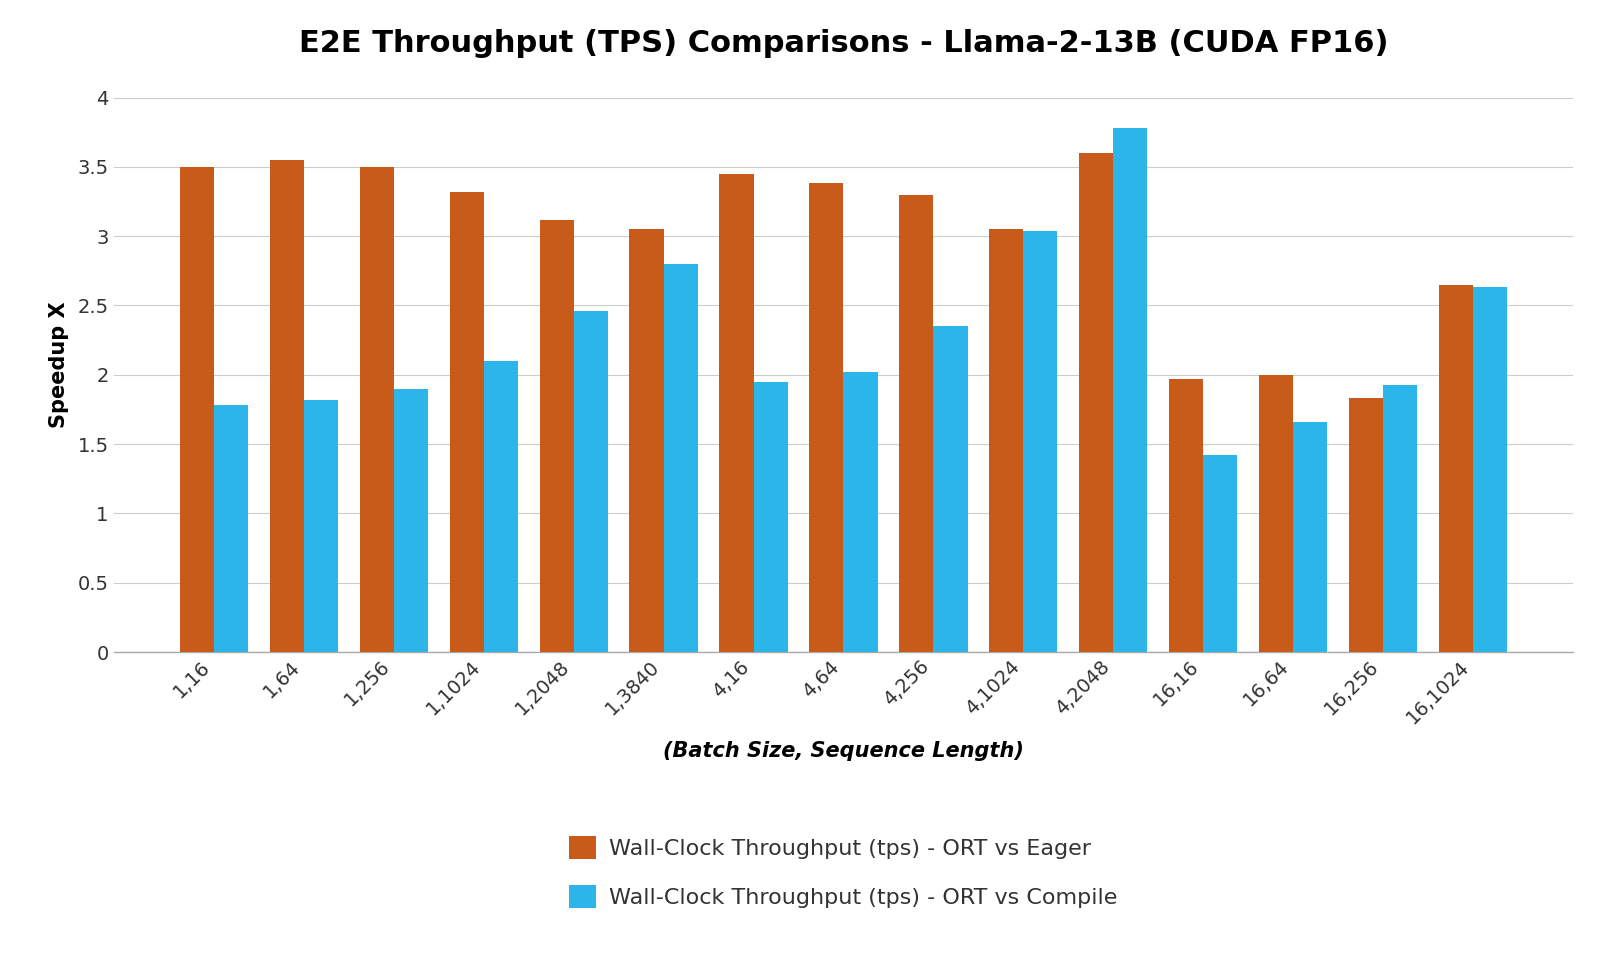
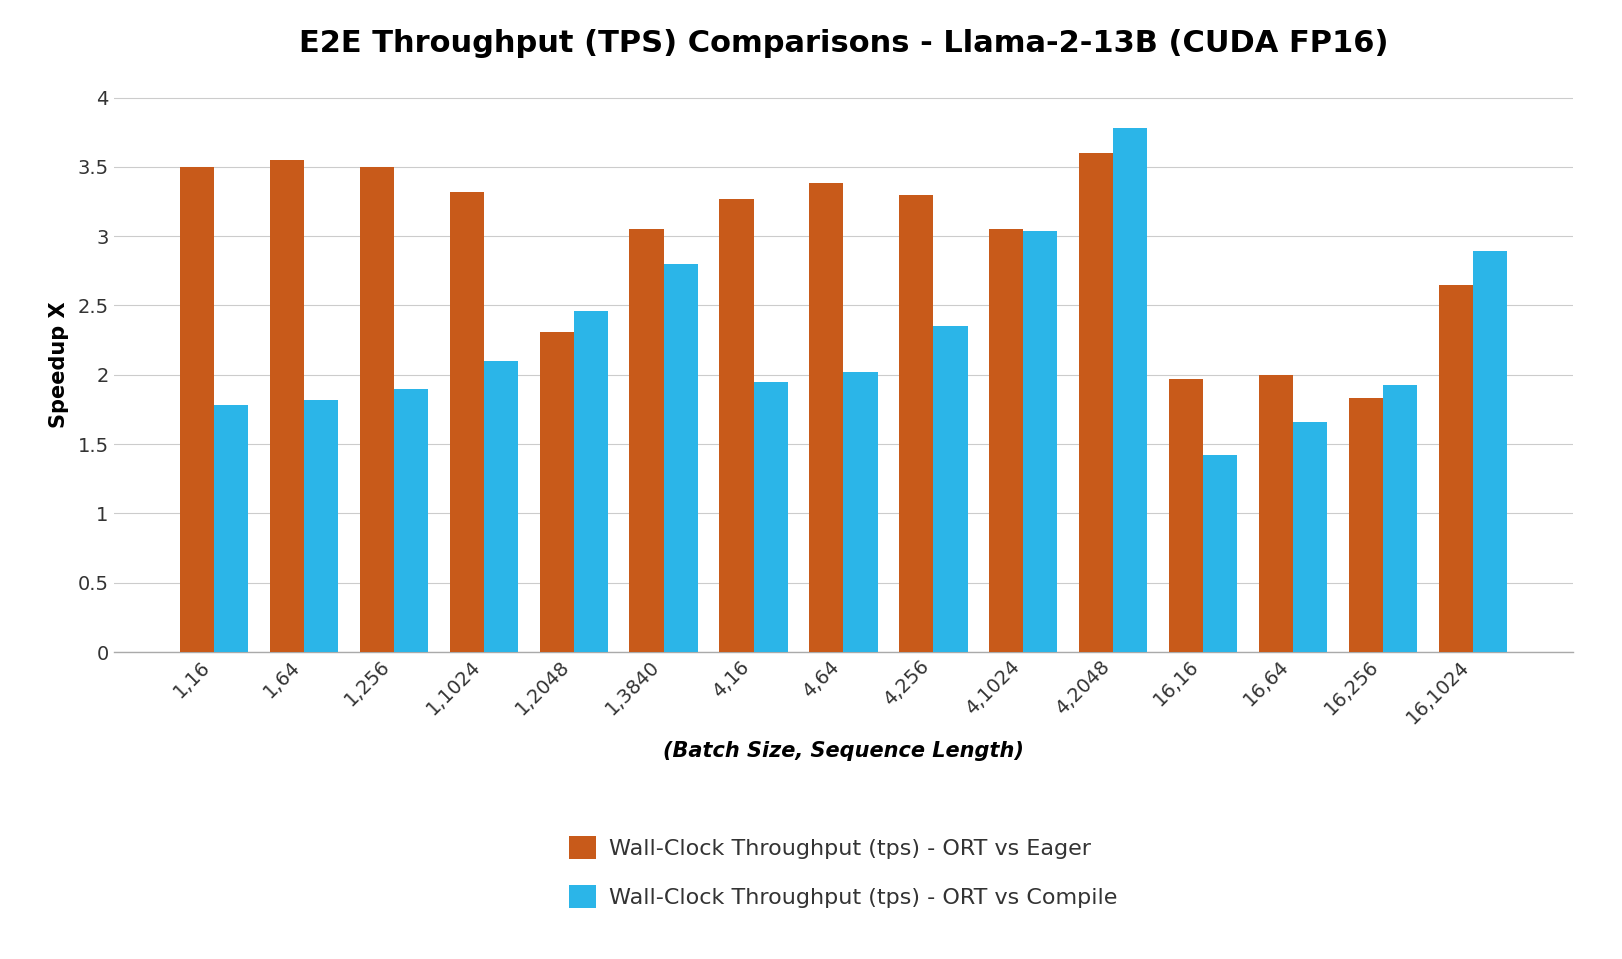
Wall-Clock Throughput (tps) - ORT vs Eager/1,2048: 3.12 -> 2.31
Wall-Clock Throughput (tps) - ORT vs Eager/4,16: 3.45 -> 3.27
Wall-Clock Throughput (tps) - ORT vs Compile/16,1024: 2.63 -> 2.89
